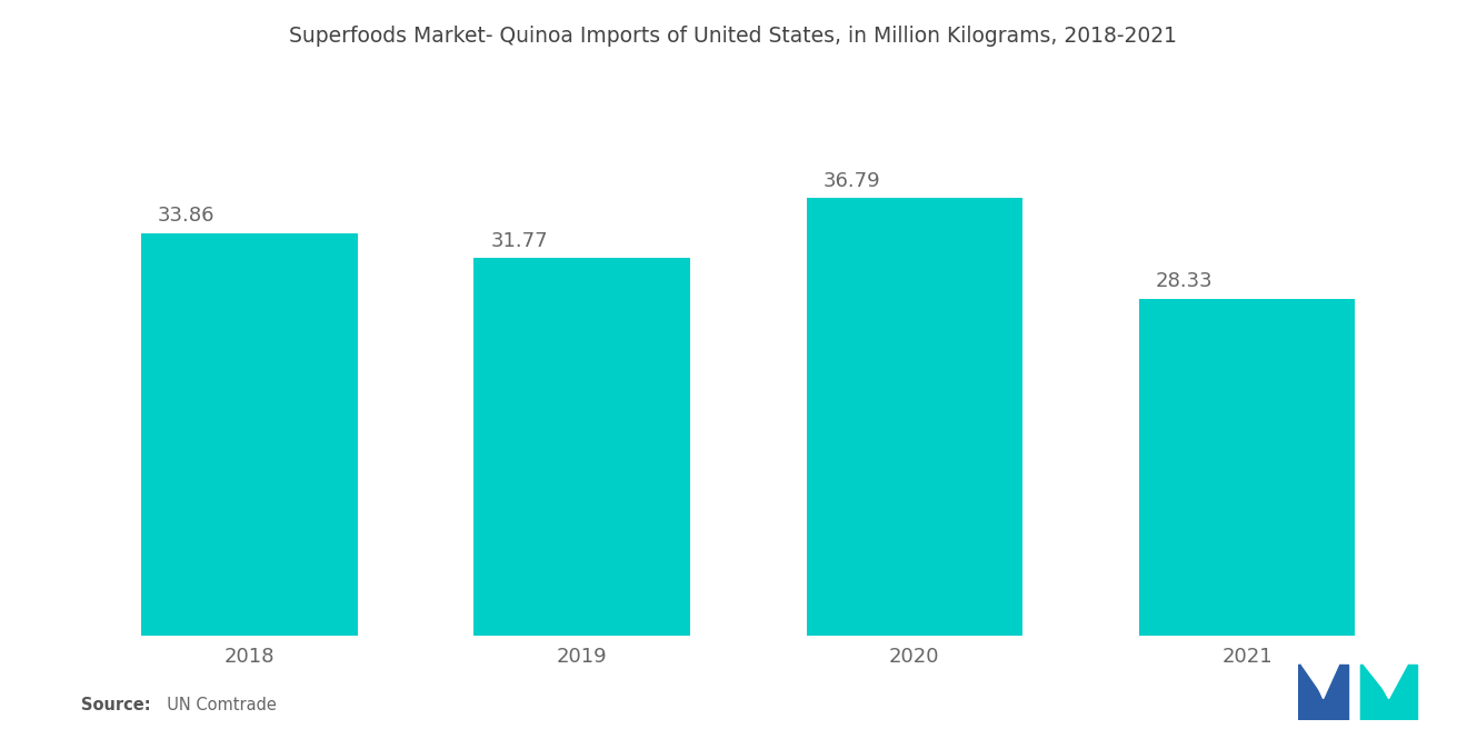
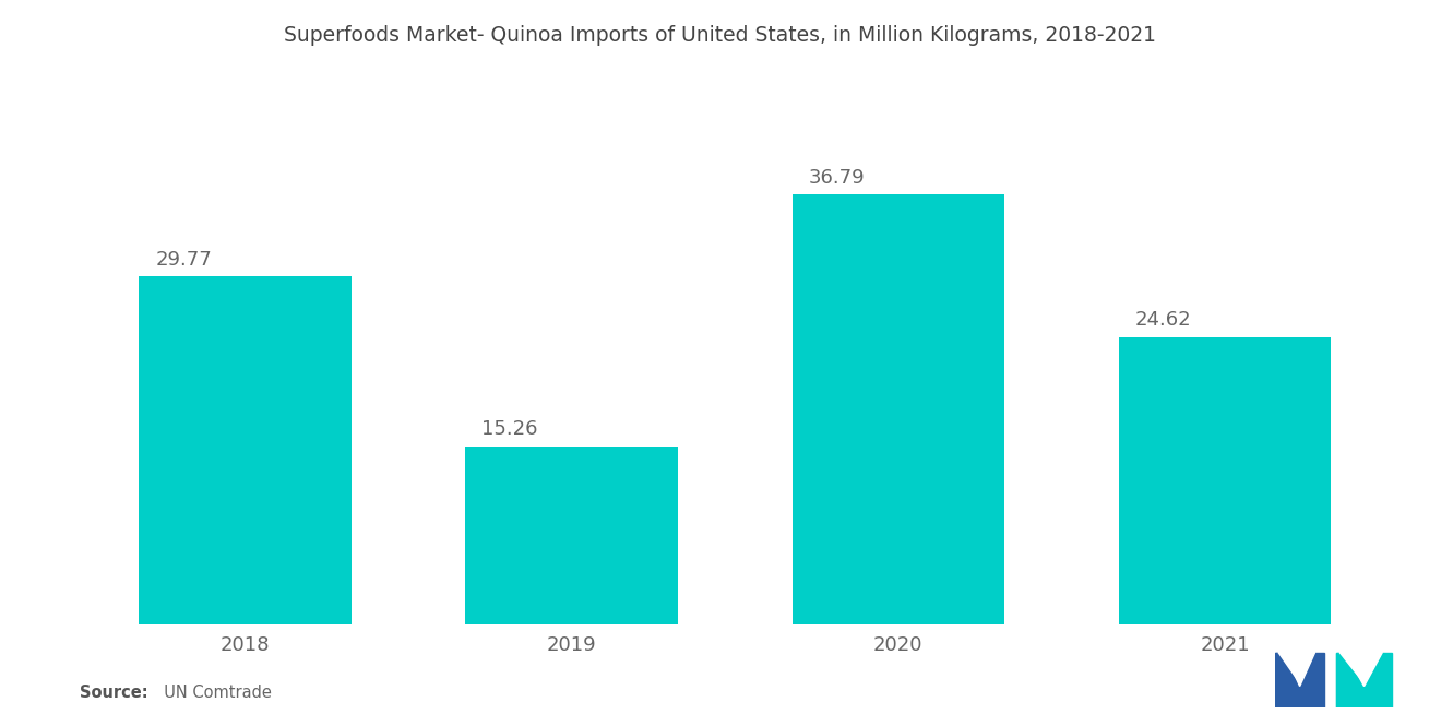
2018: 33.86 -> 29.77
2019: 31.77 -> 15.26
2021: 28.33 -> 24.62
